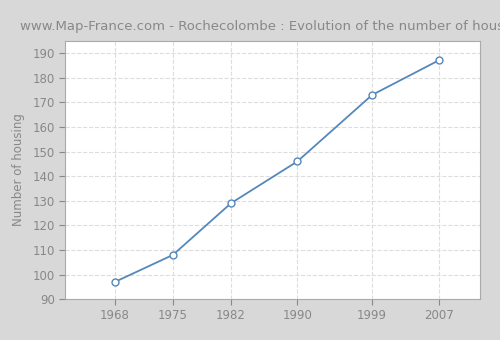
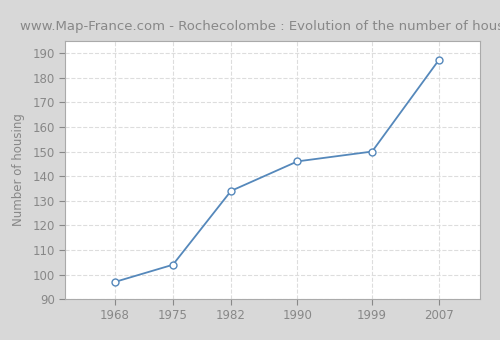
1975: 108 -> 104
1982: 129 -> 134
1999: 173 -> 150
